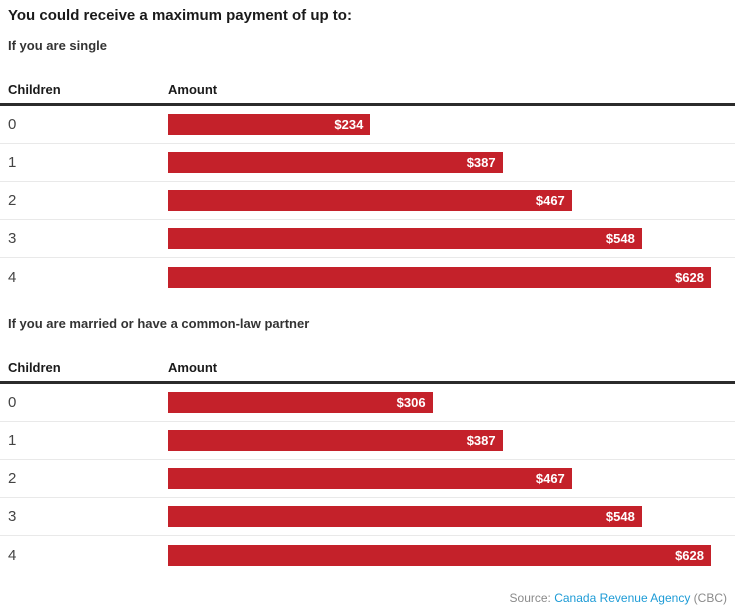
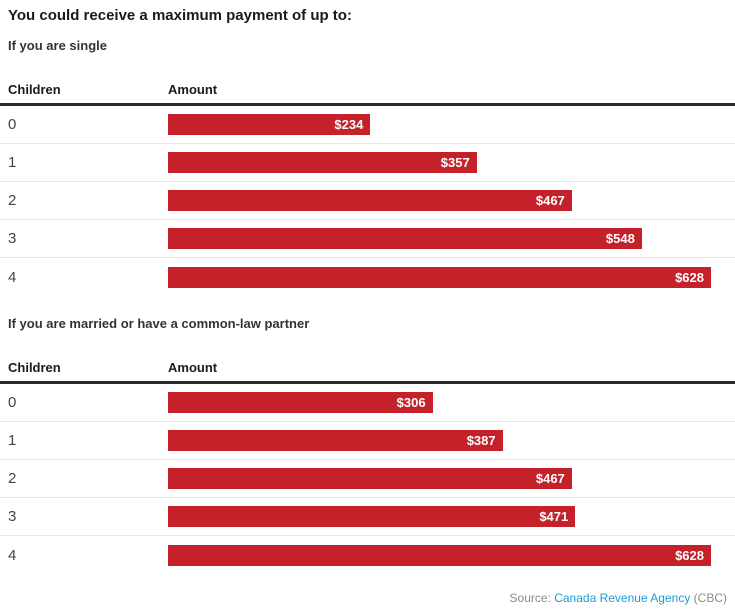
If you are single/1: $387 -> $357
If you are married or have a common-law partner/3: $548 -> $471
